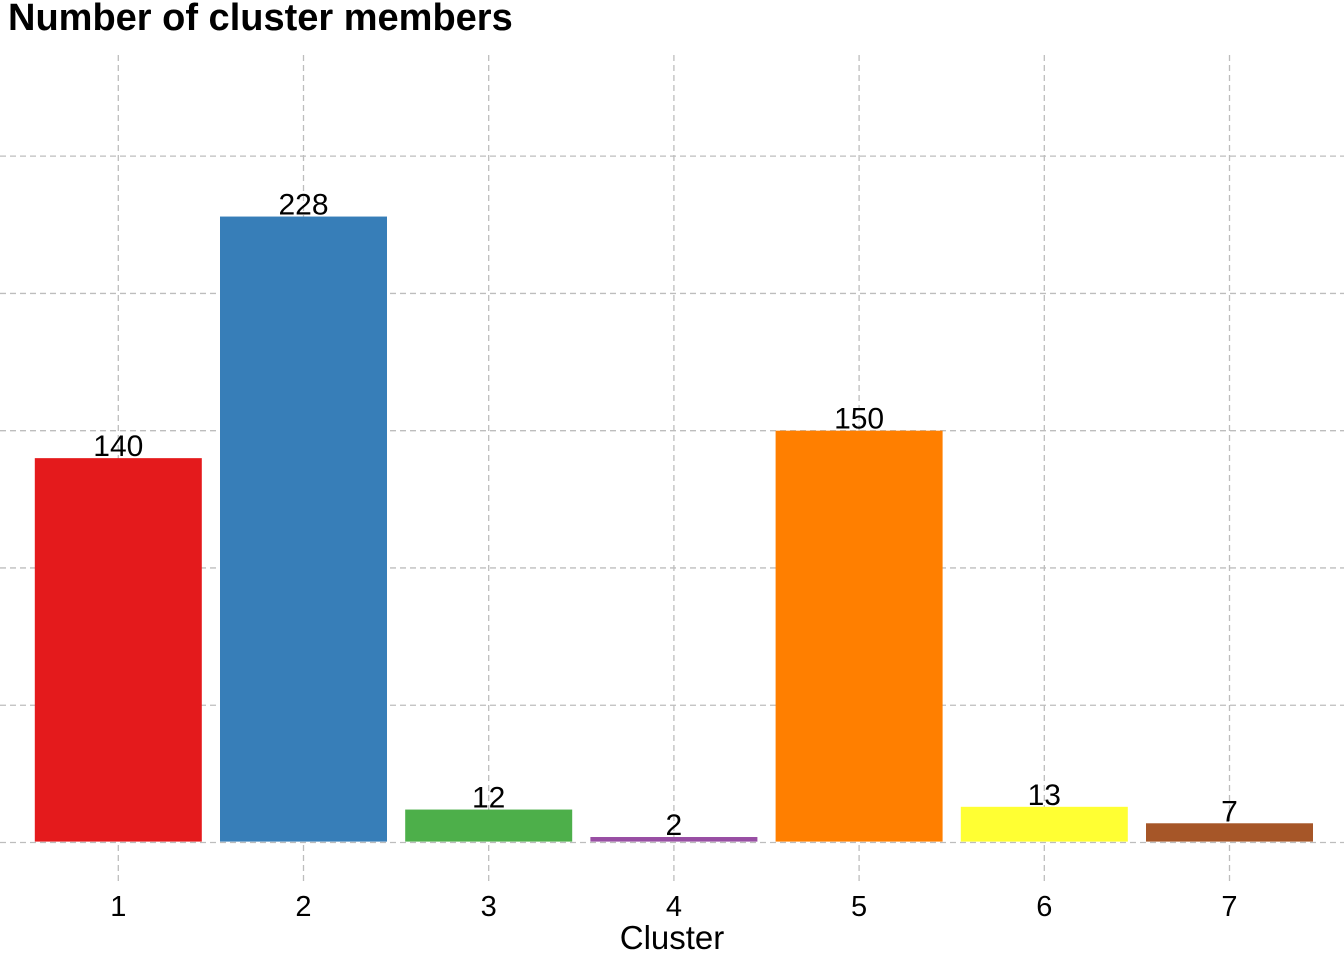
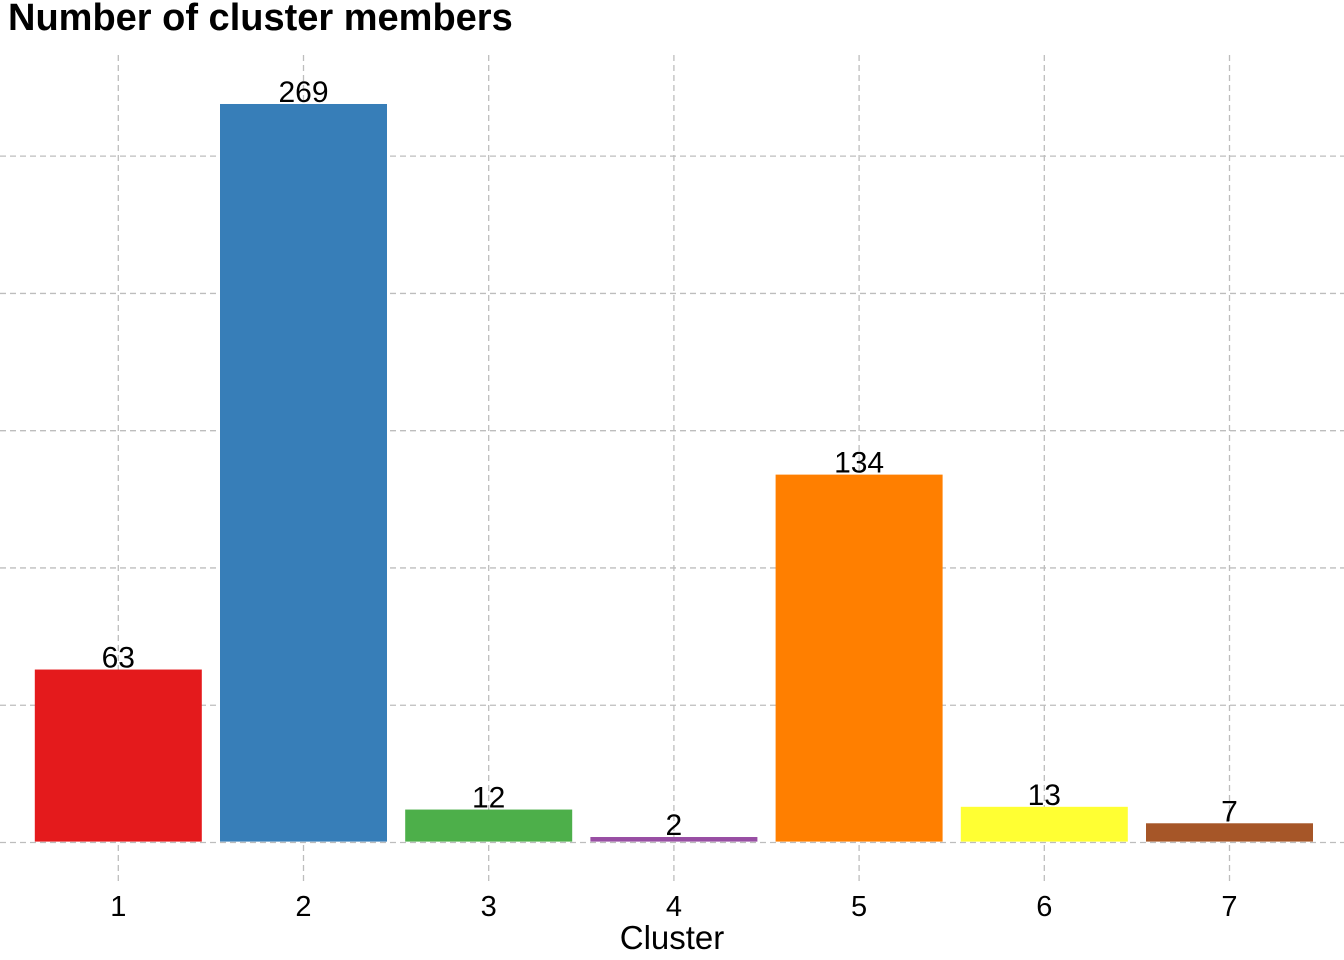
1: 140 -> 63
2: 228 -> 269
5: 150 -> 134
